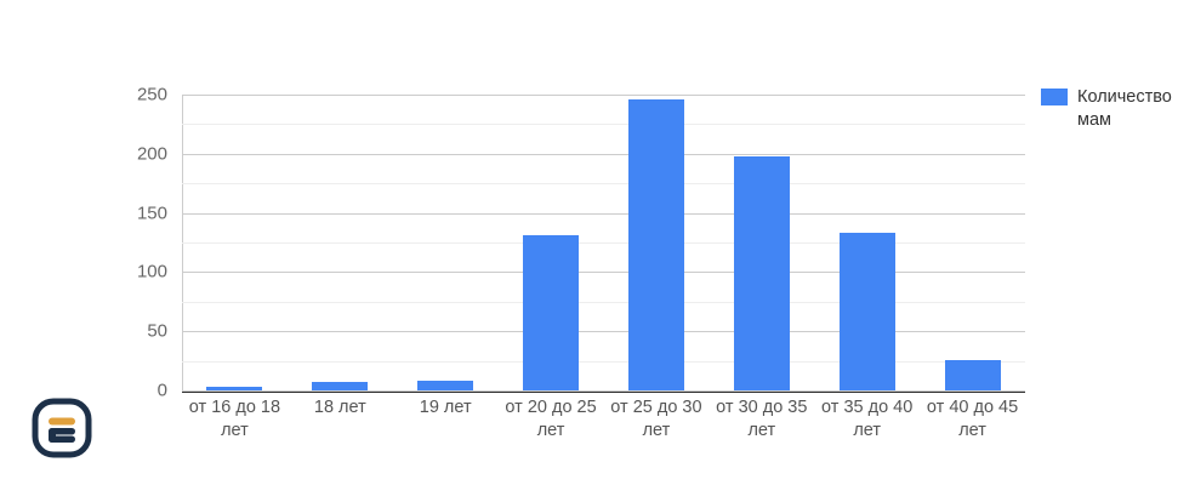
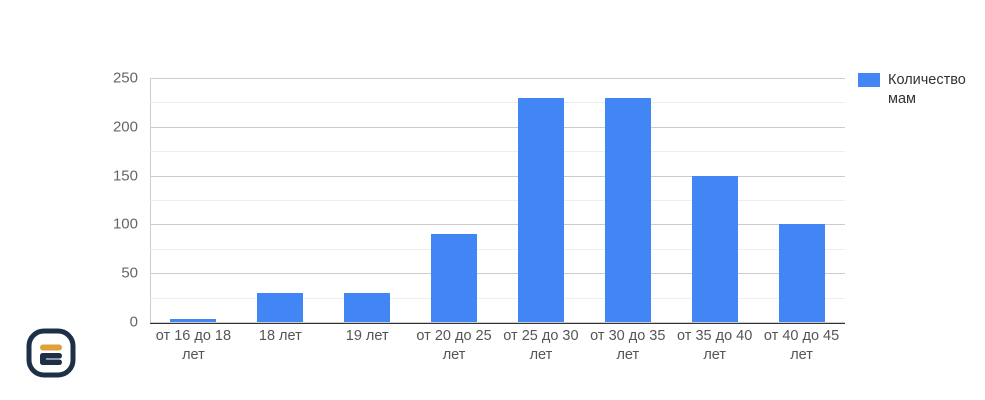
18 лет: 10 -> 30
19 лет: 10 -> 30
от 20 до 25 лет: 130 -> 90
от 25 до 30 лет: 250 -> 230
от 30 до 35 лет: 200 -> 230
от 35 до 40 лет: 130 -> 150
от 40 до 45 лет: 30 -> 100
